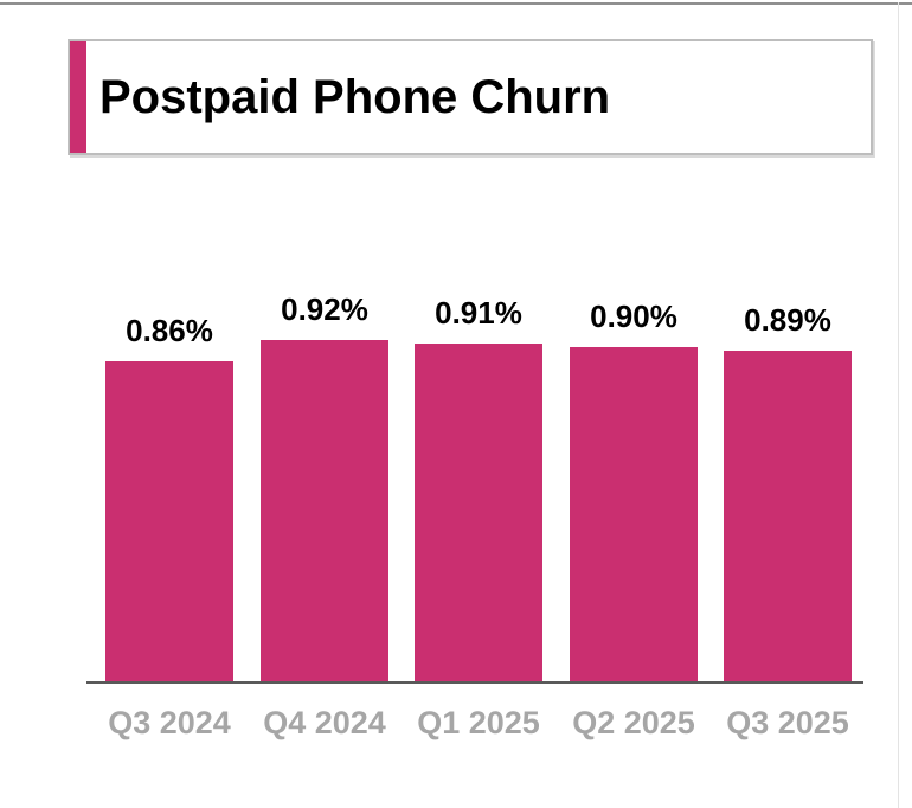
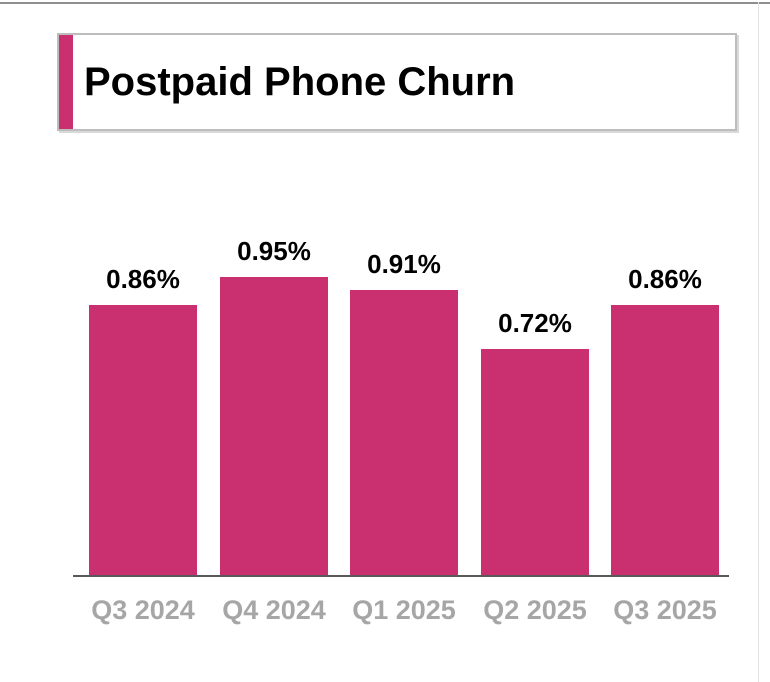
Q4 2024: 0.92% -> 0.95%
Q2 2025: 0.90% -> 0.72%
Q3 2025: 0.89% -> 0.86%
